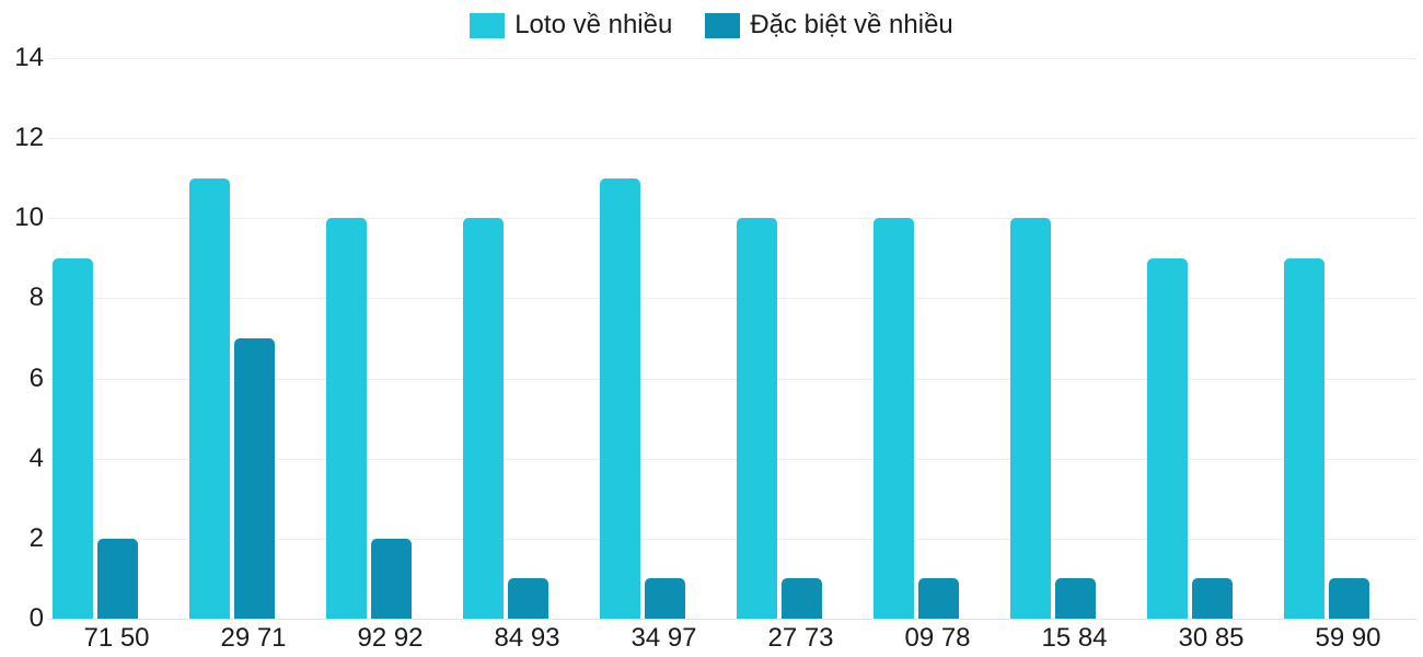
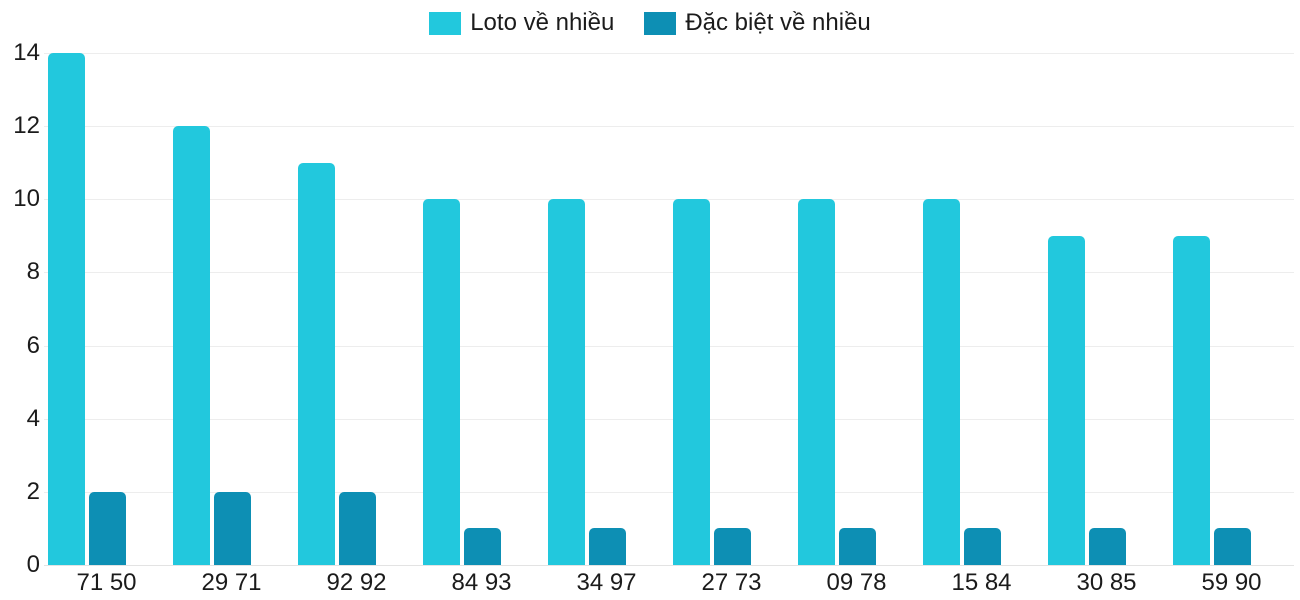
Loto về nhiều/71 50: 9 -> 14
Loto về nhiều/29 71: 11 -> 12
Đặc biệt về nhiều/29 71: 7 -> 2
Loto về nhiều/92 92: 10 -> 11
Loto về nhiều/34 97: 11 -> 10
